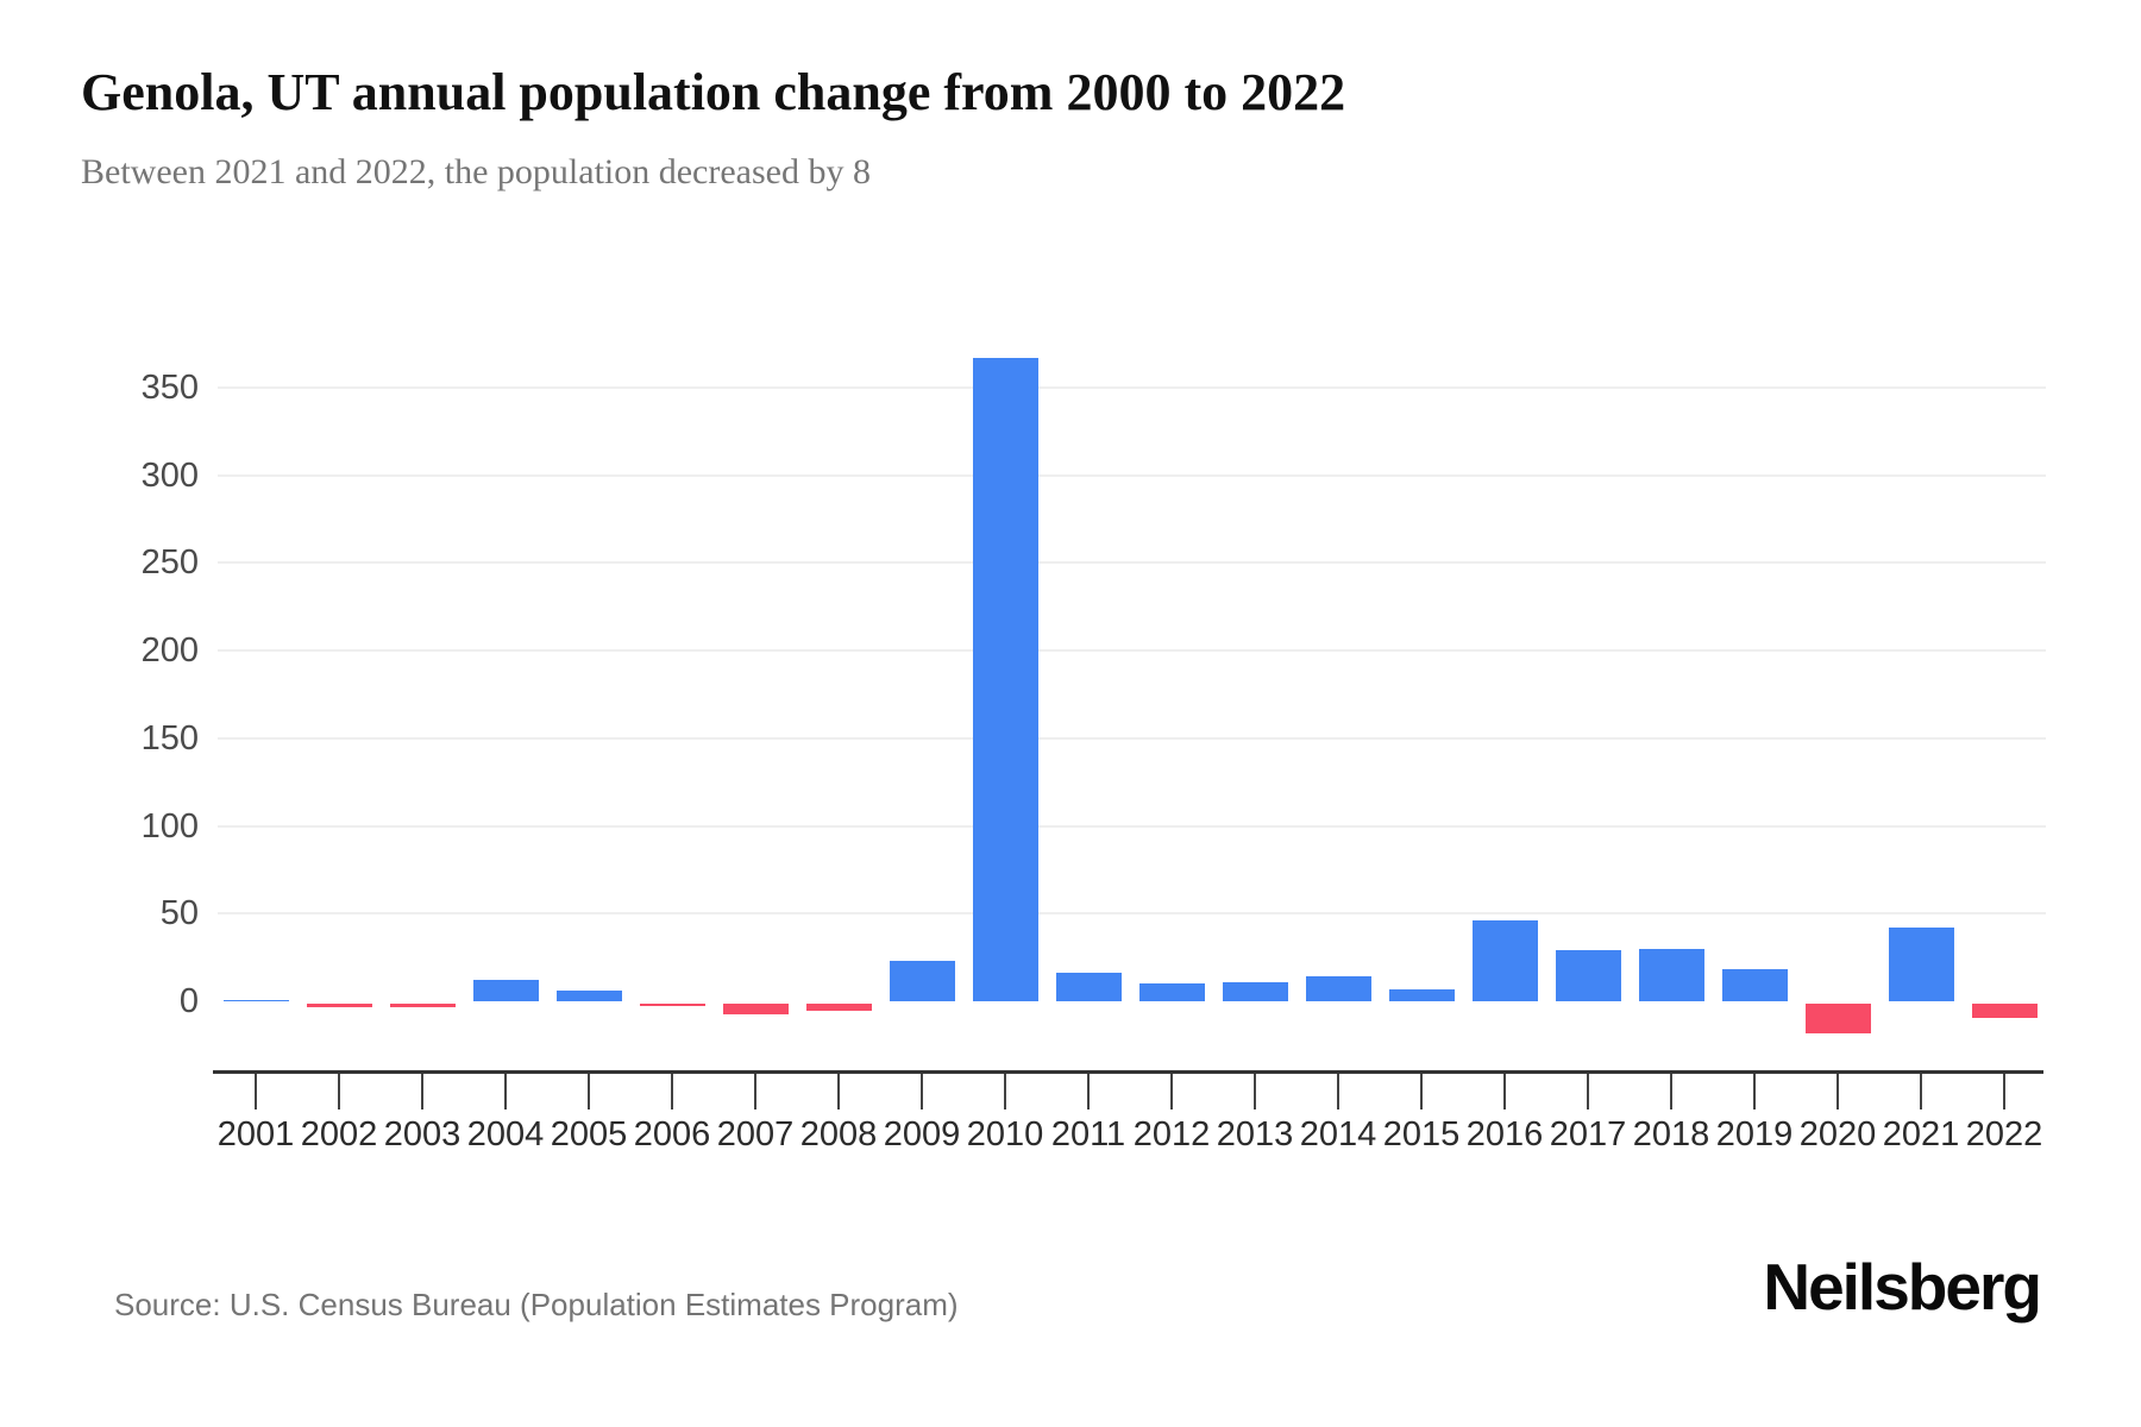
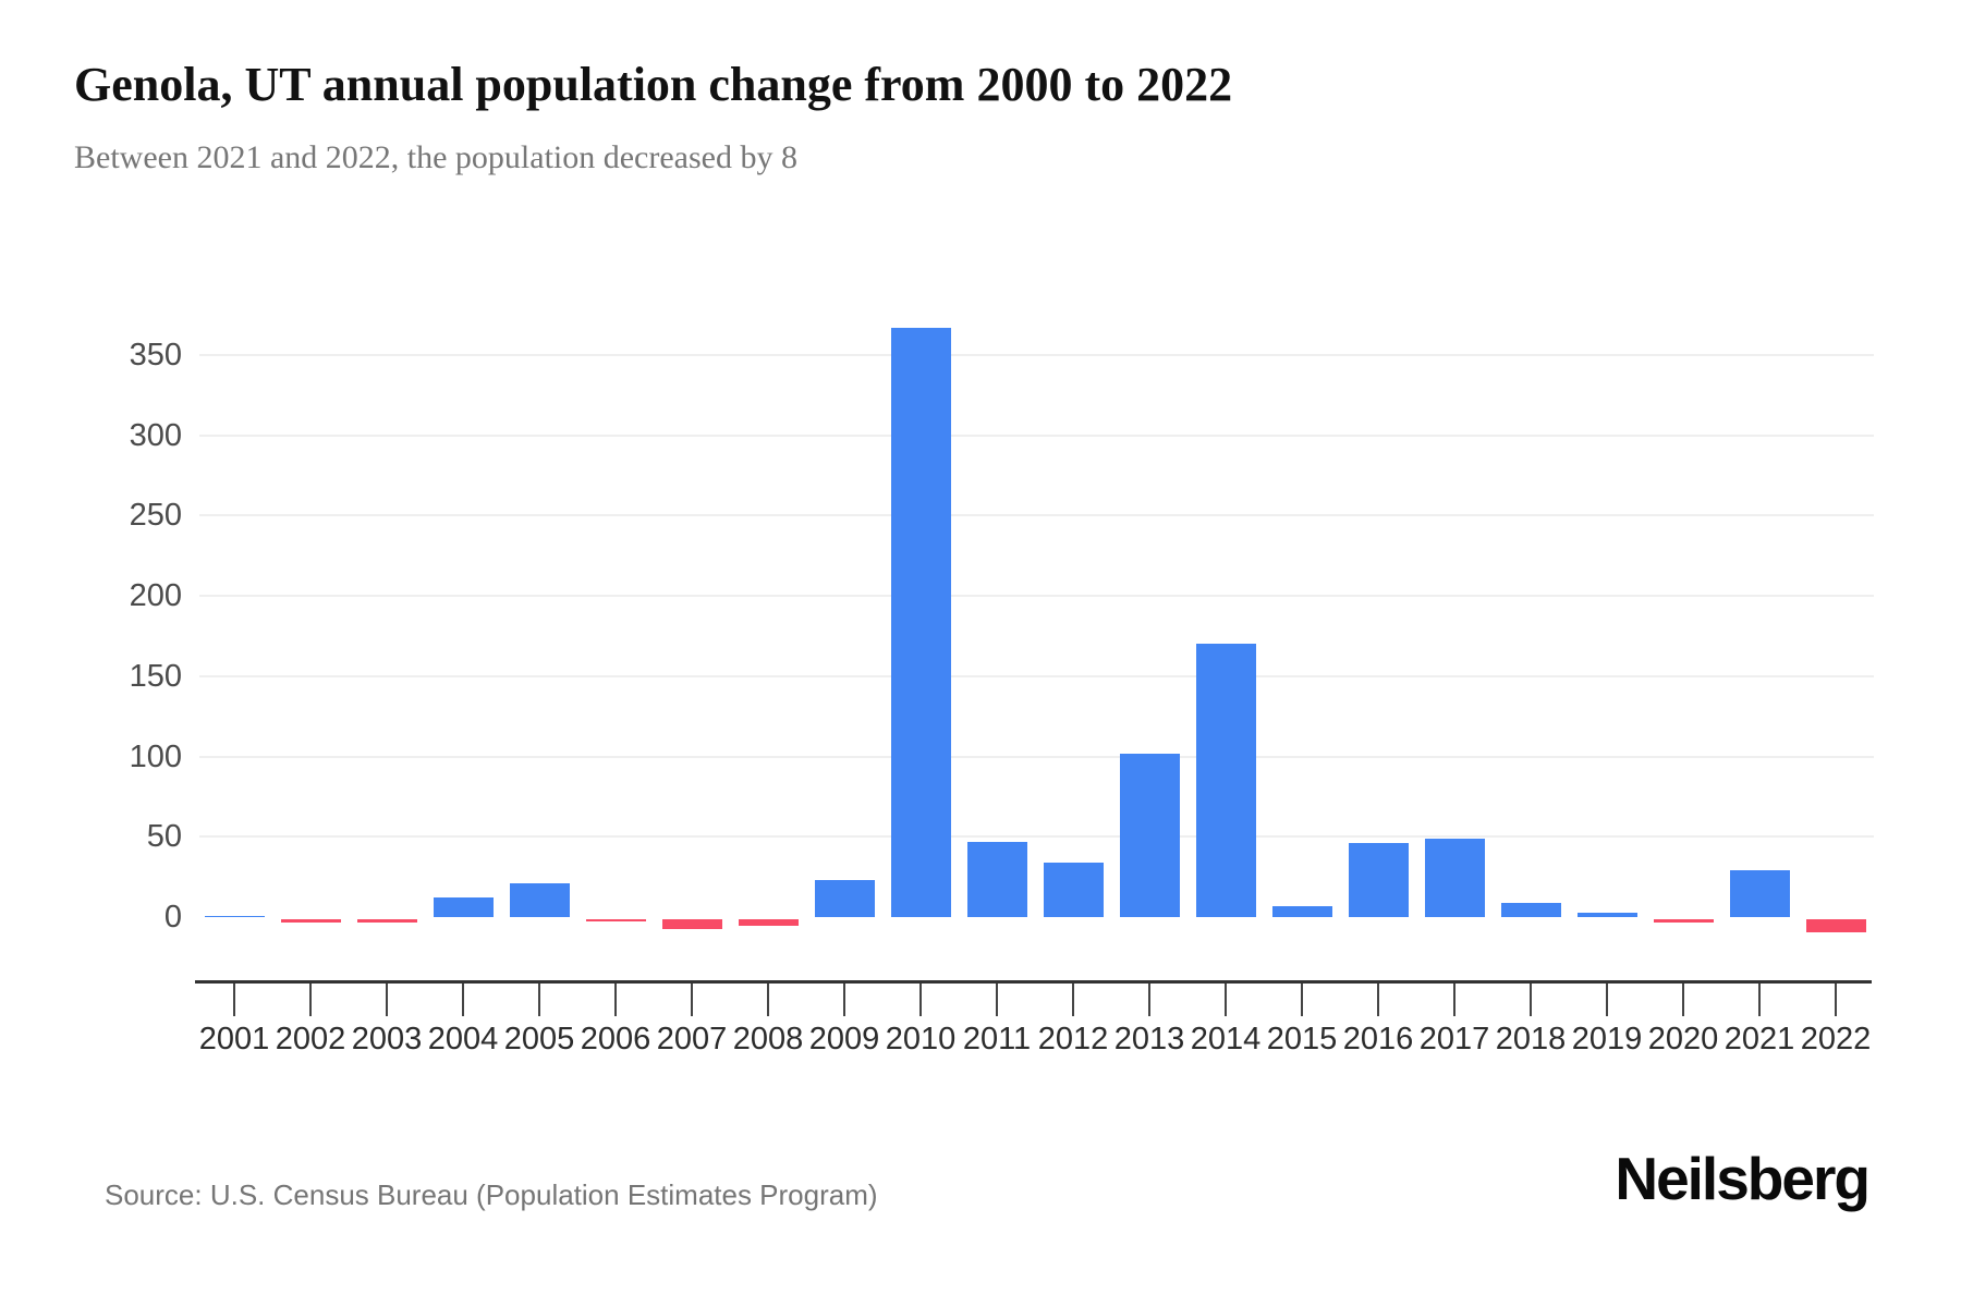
2005: 6 -> 21
2011: 16 -> 47
2012: 10 -> 34
2013: 11 -> 102
2014: 14 -> 170
2017: 29 -> 49
2018: 30 -> 9
2019: 18 -> 3
2020: -17 -> -2
2021: 42 -> 29
